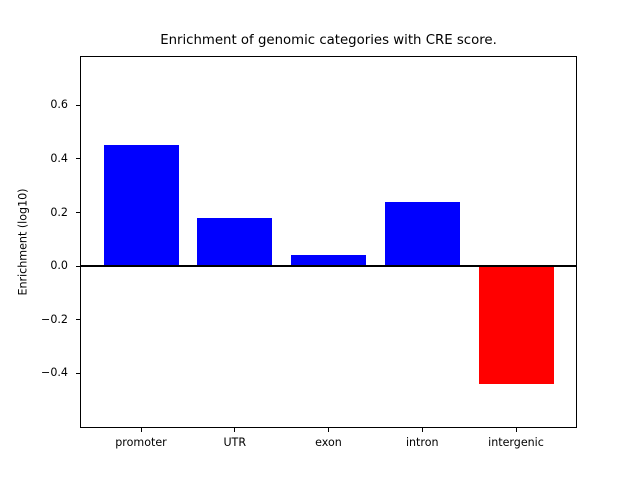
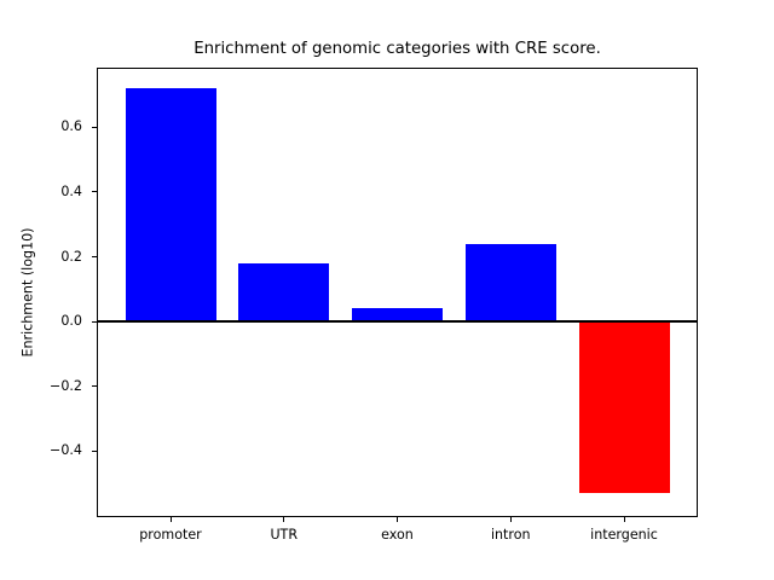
promoter: 0.45 -> 0.72
intergenic: -0.44 -> -0.53
